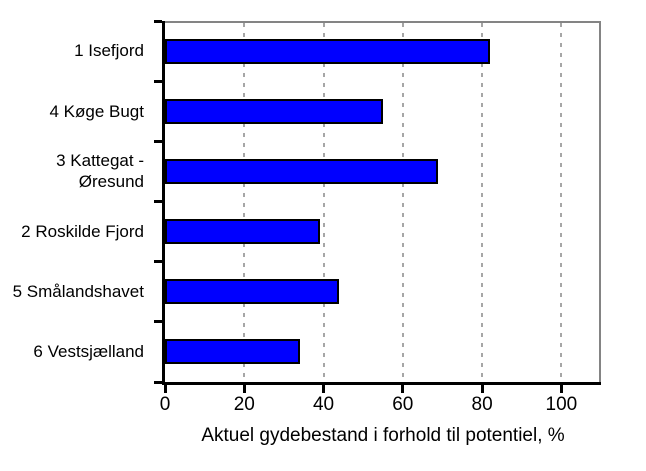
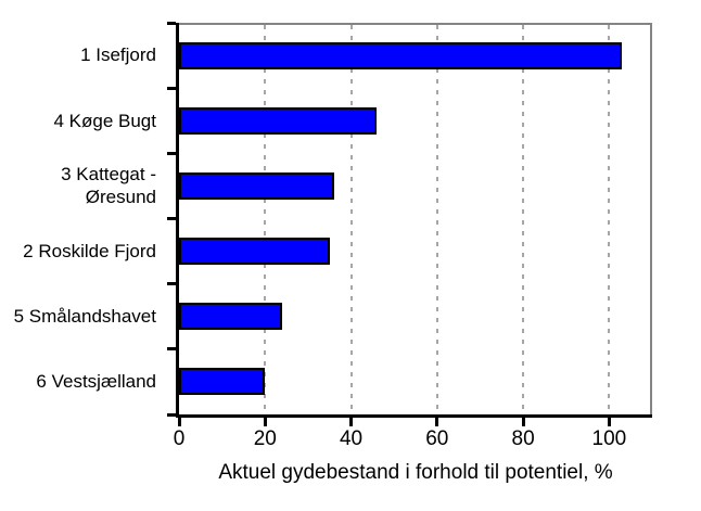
1 Isefjord: 82 -> 103
4 Køge Bugt: 55 -> 46
3 Kattegat - Øresund: 69 -> 36
2 Roskilde Fjord: 39 -> 35
5 Smålandshavet: 44 -> 24
6 Vestsjælland: 34 -> 20
